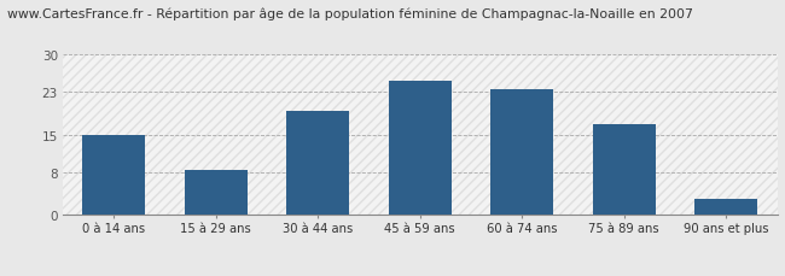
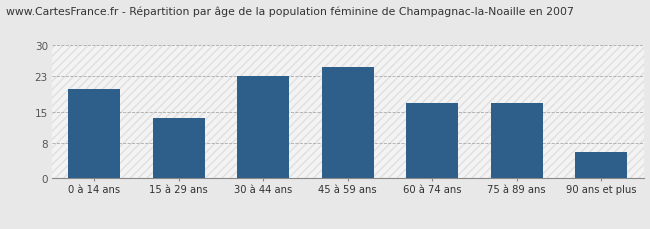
0 à 14 ans: 15.0 -> 20.0
15 à 29 ans: 8.5 -> 13.5
30 à 44 ans: 19.5 -> 23.0
60 à 74 ans: 23.5 -> 17.0
90 ans et plus: 3.0 -> 6.0
